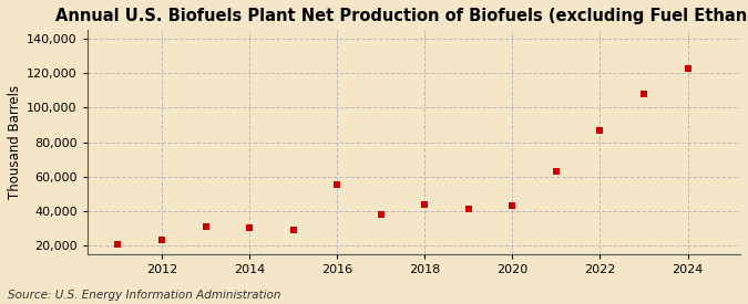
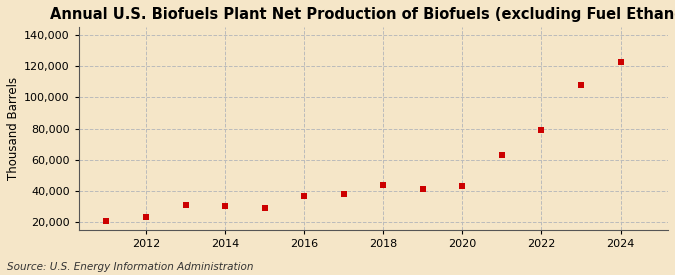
2016: 55,000 -> 37,000
2022: 87,000 -> 79,000
